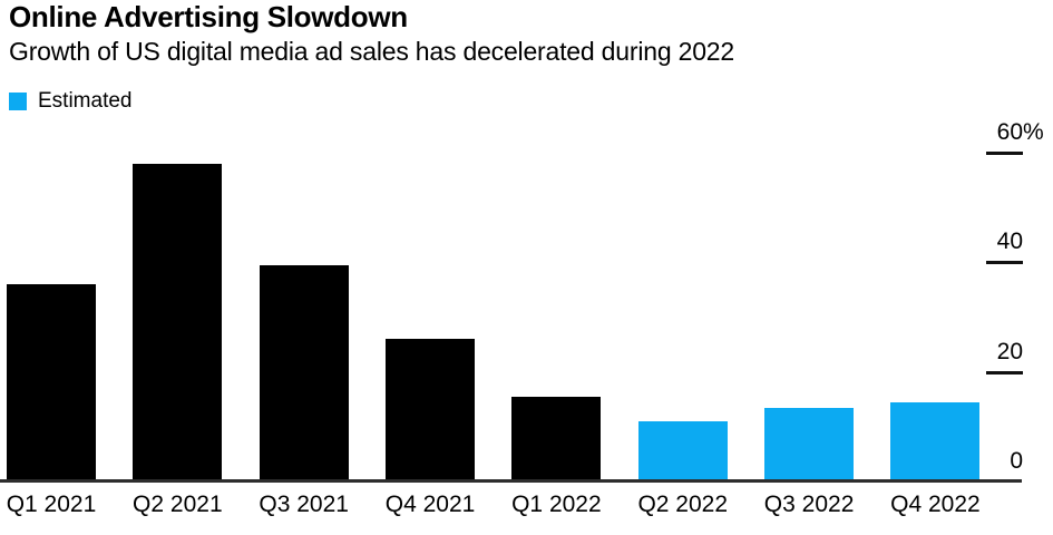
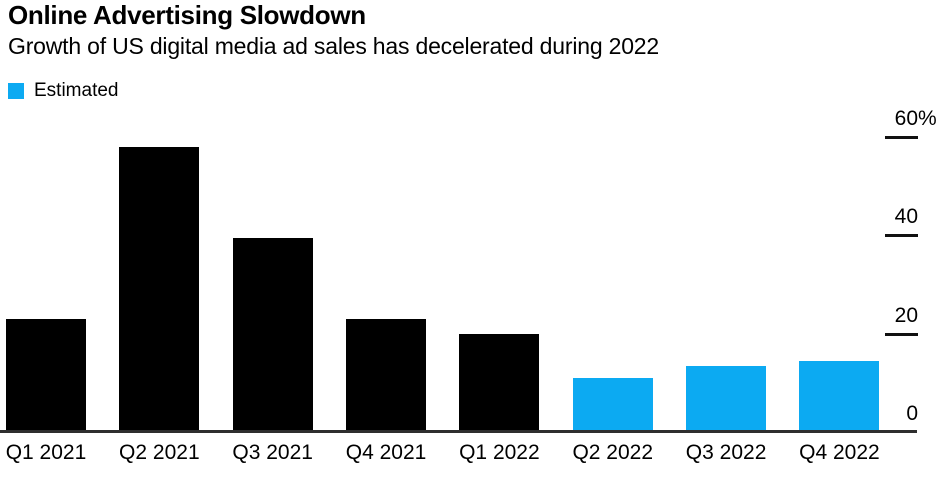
Q1 2021: 36 -> 23
Q4 2021: 26 -> 23
Q1 2022: 16 -> 20
